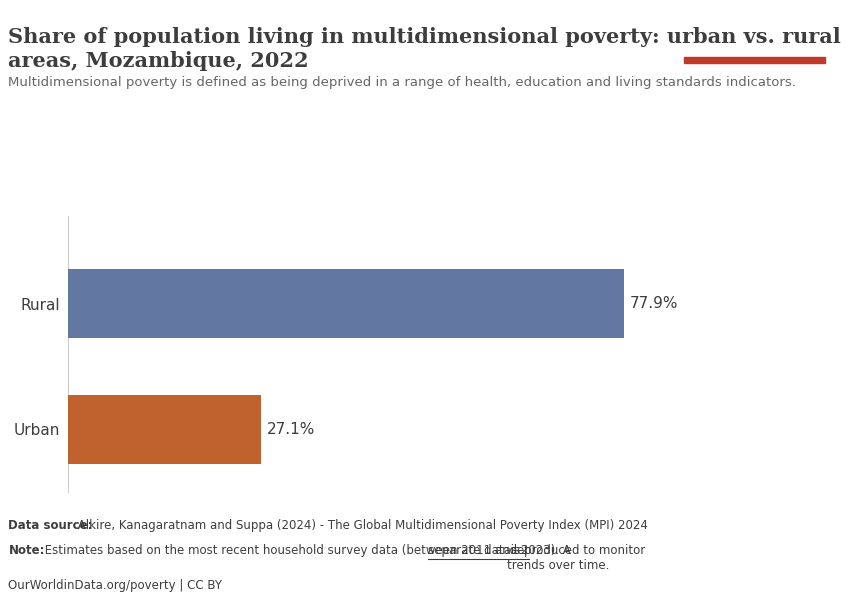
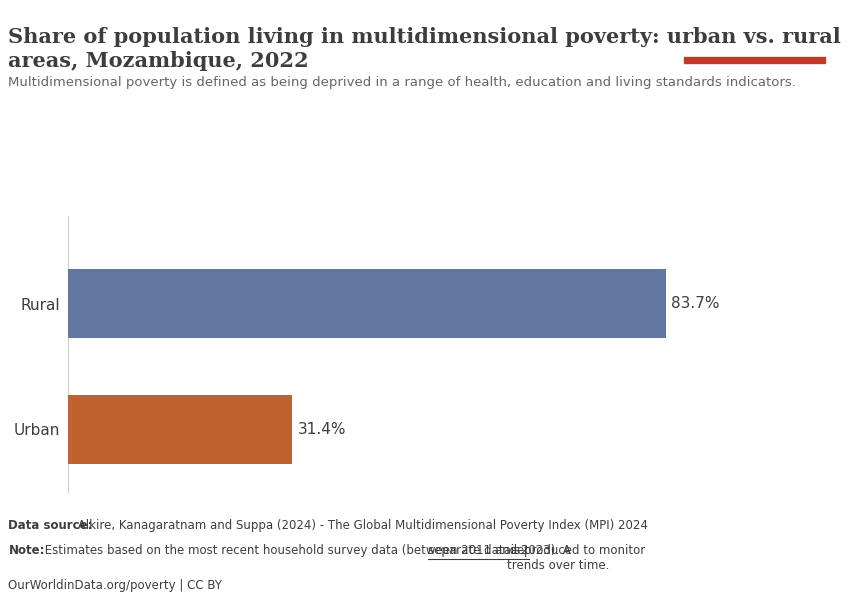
Rural: 77.9% -> 83.7%
Urban: 27.1% -> 31.4%
